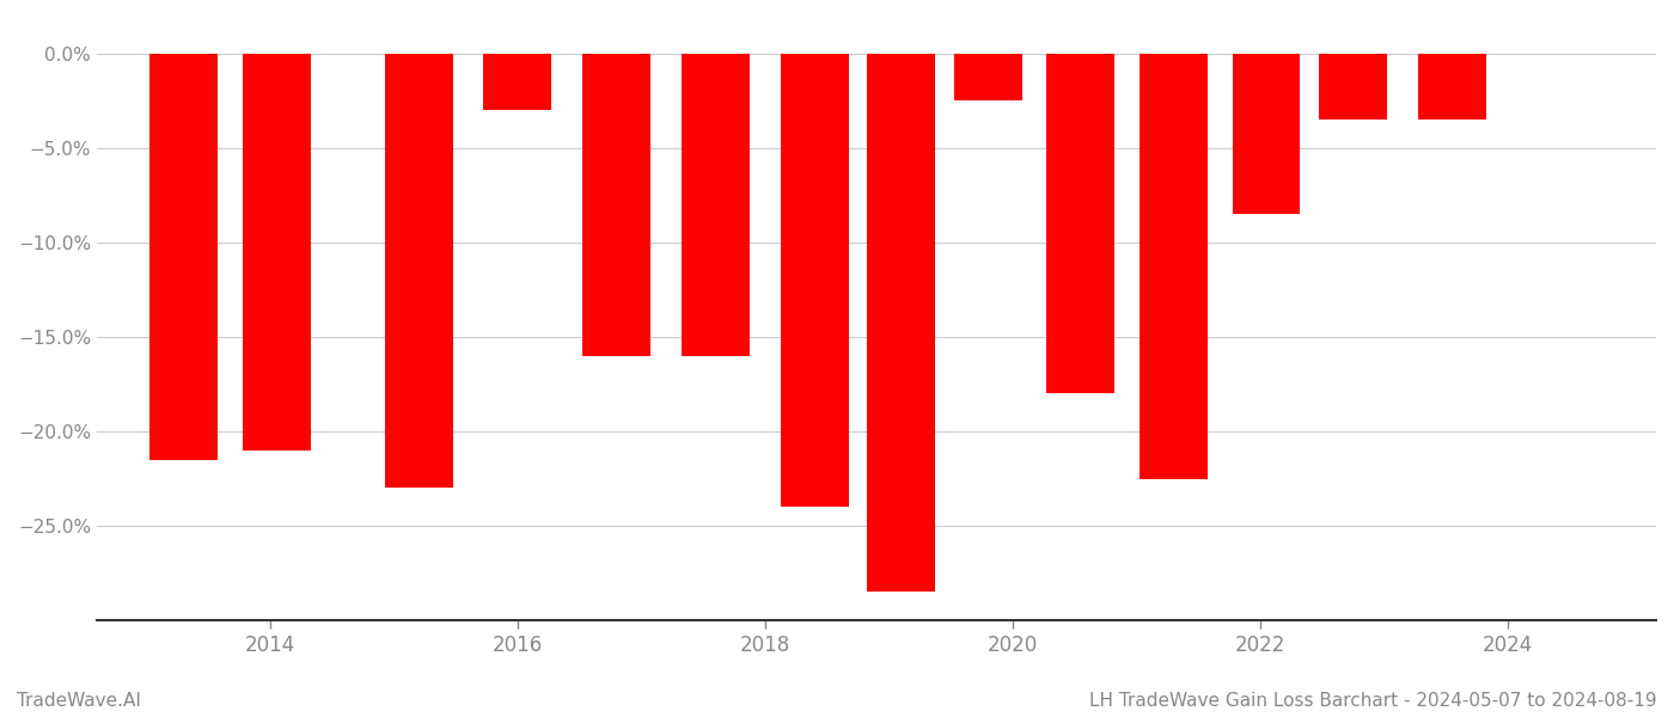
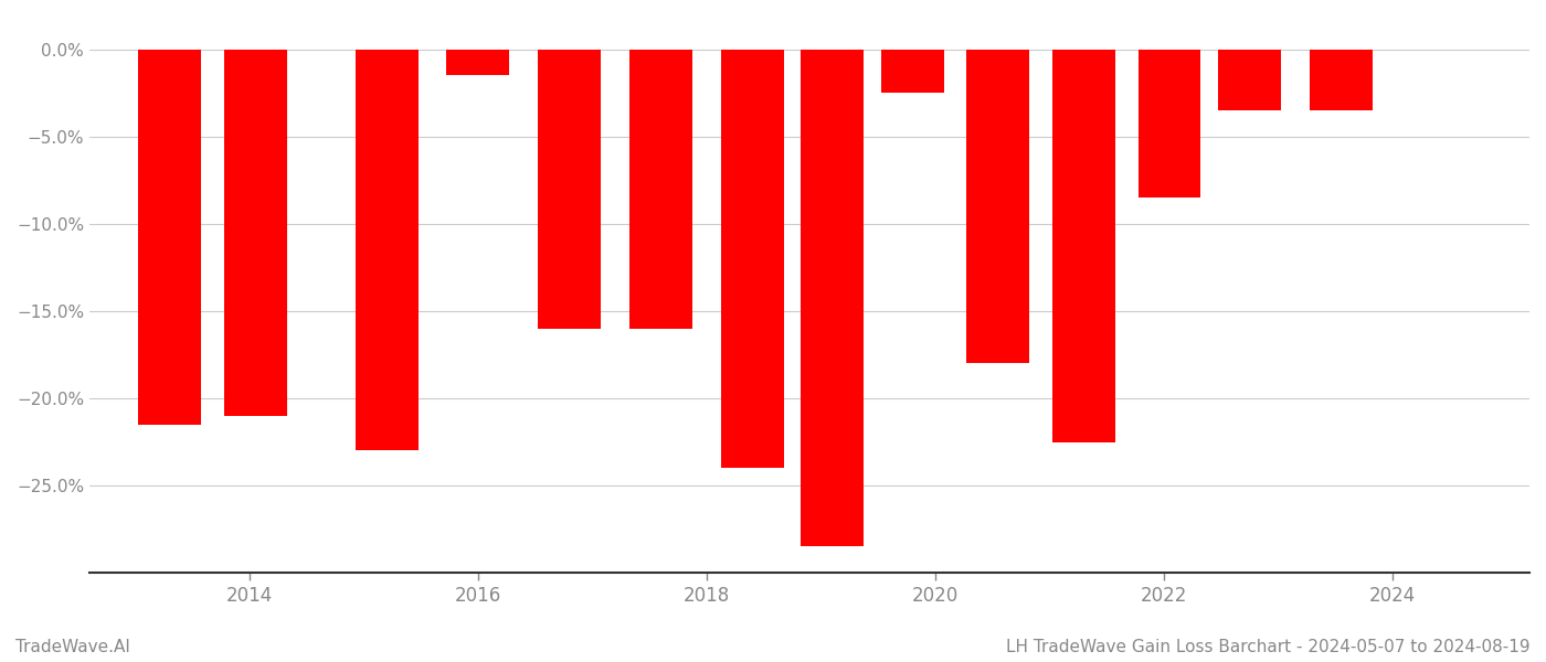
2016: -3.0% -> -1.5%
